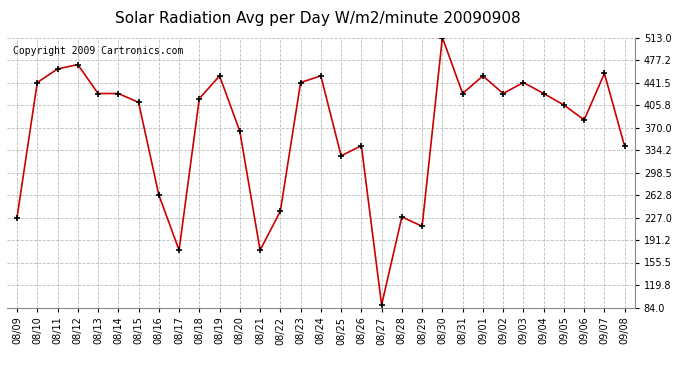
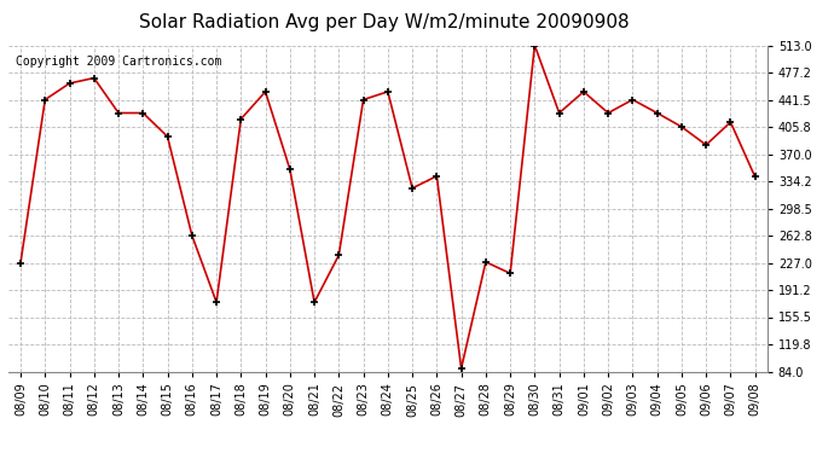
08/15: 410 -> 393
08/20: 364 -> 350
09/07: 456 -> 412
